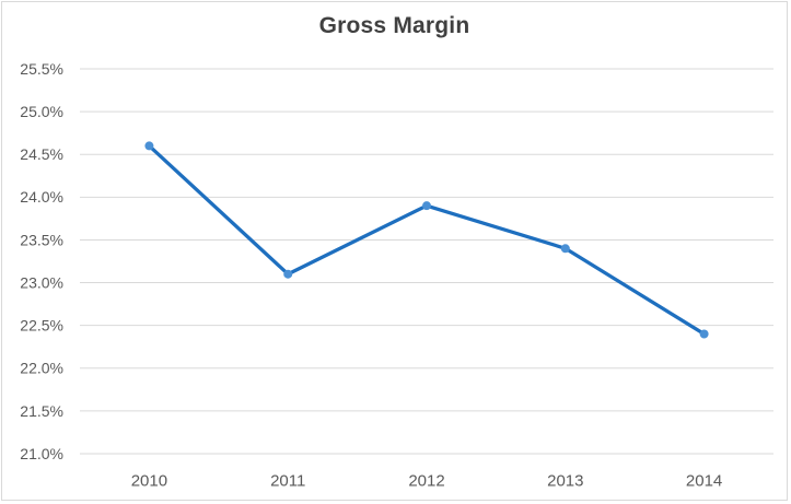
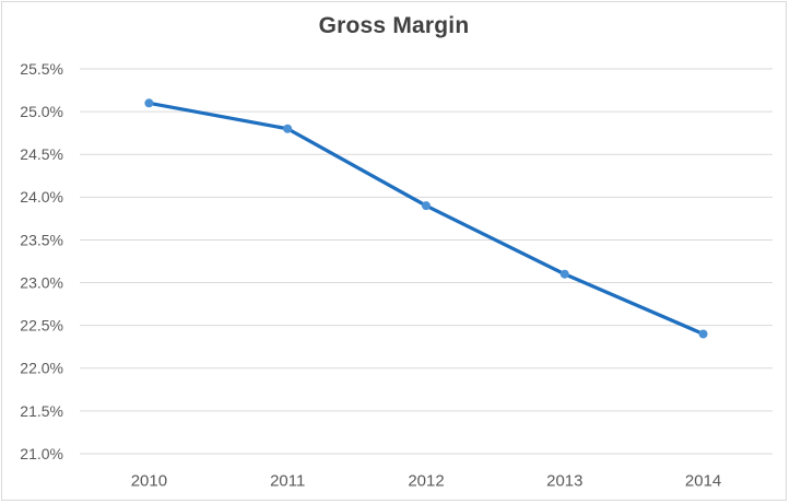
2010: 24.6% -> 25.1%
2011: 23.1% -> 24.8%
2013: 23.4% -> 23.1%
